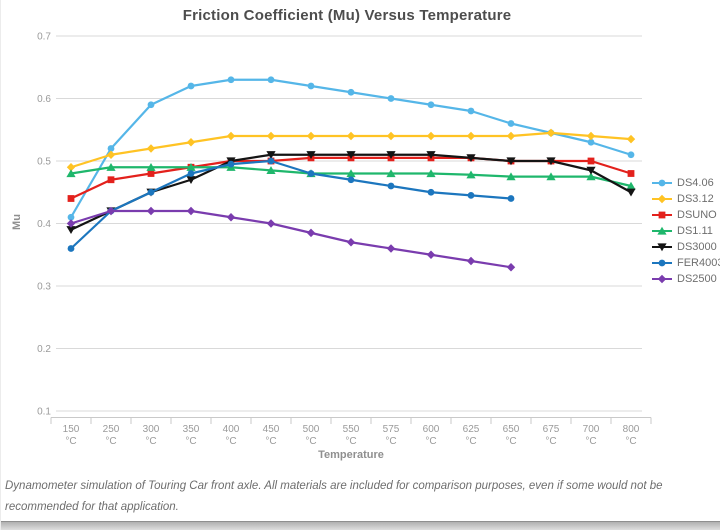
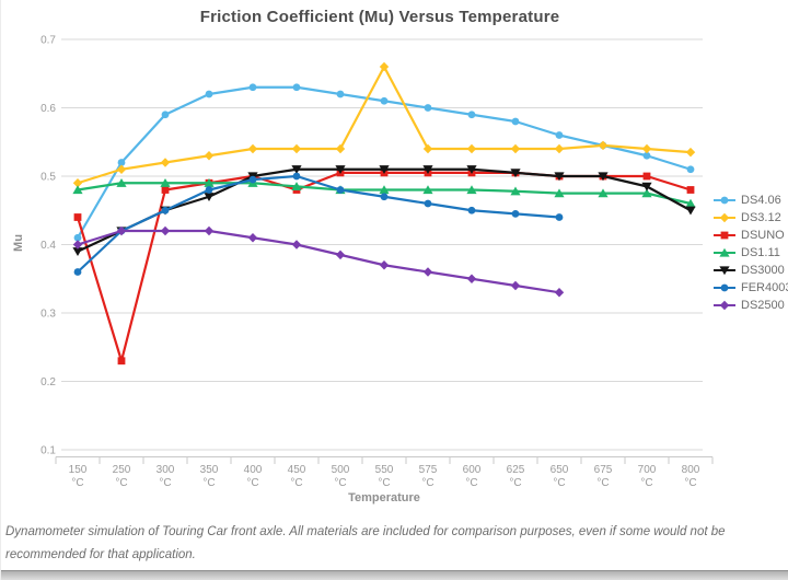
DSUNO/250: 0.47 -> 0.23
DSUNO/450: 0.50 -> 0.48
DS3.12/550: 0.54 -> 0.66
